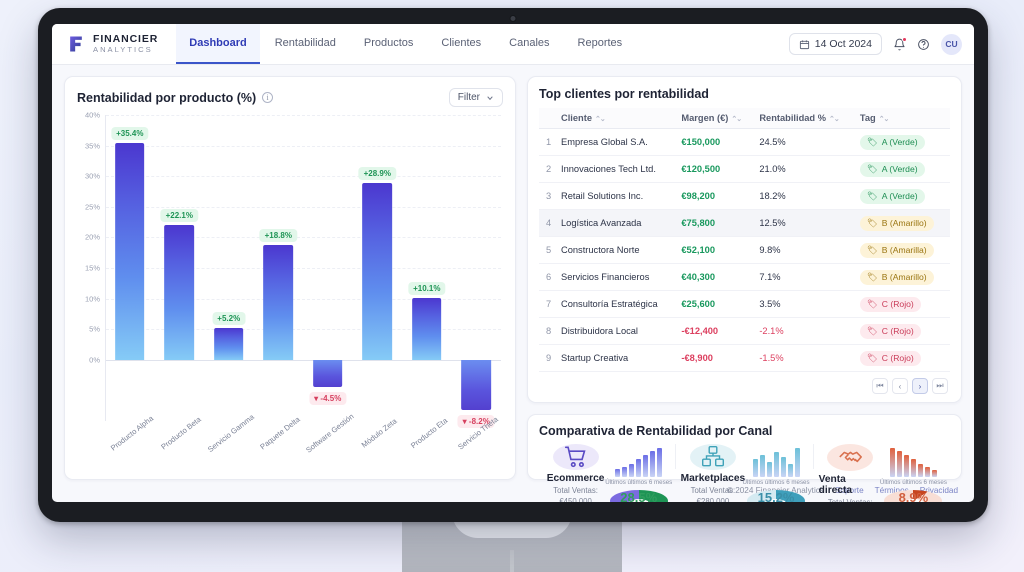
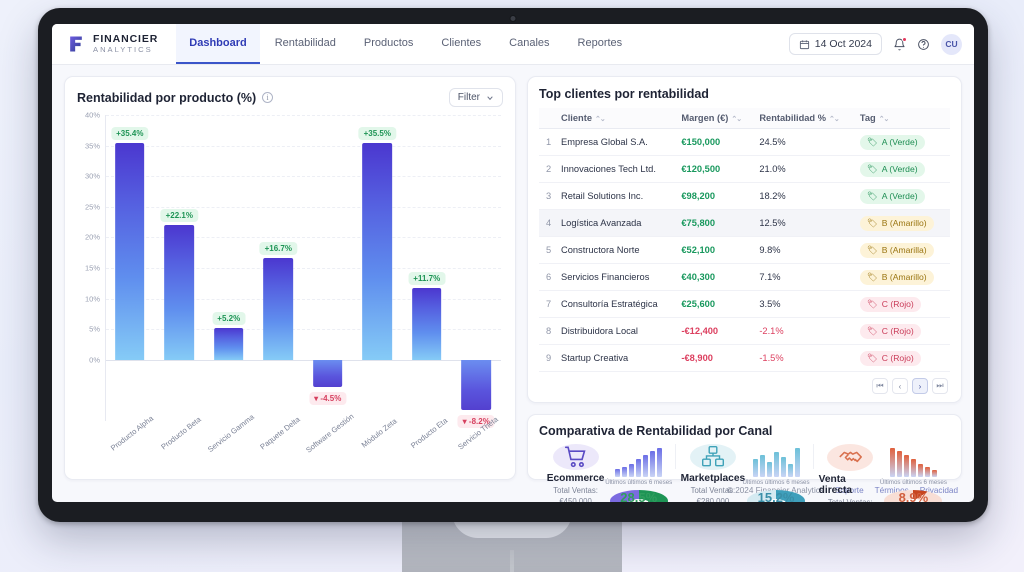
Paquete Delta: +18.8% -> +16.7%
Módulo Zeta: +28.9% -> +35.5%
Producto Eta: +10.1% -> +11.7%
